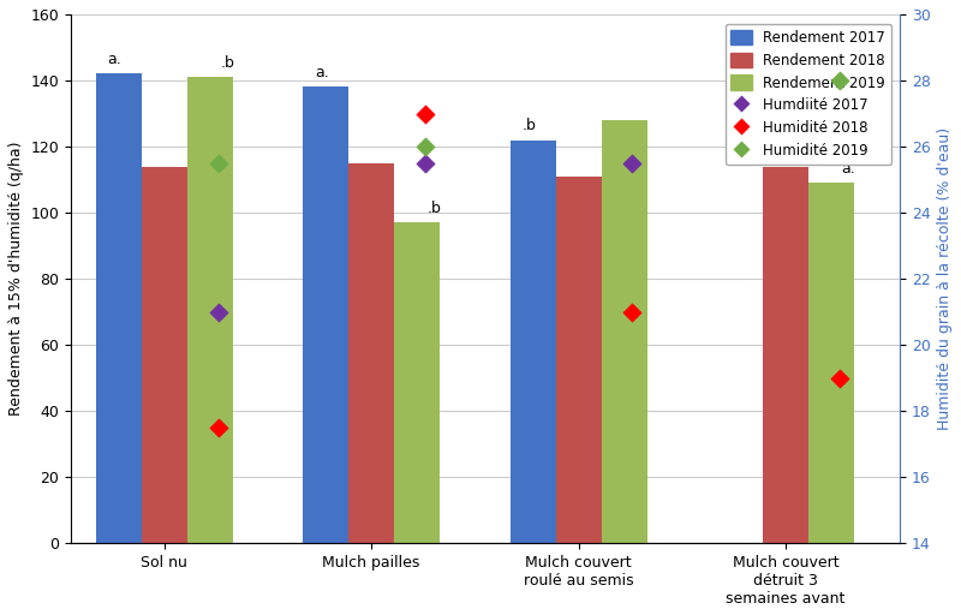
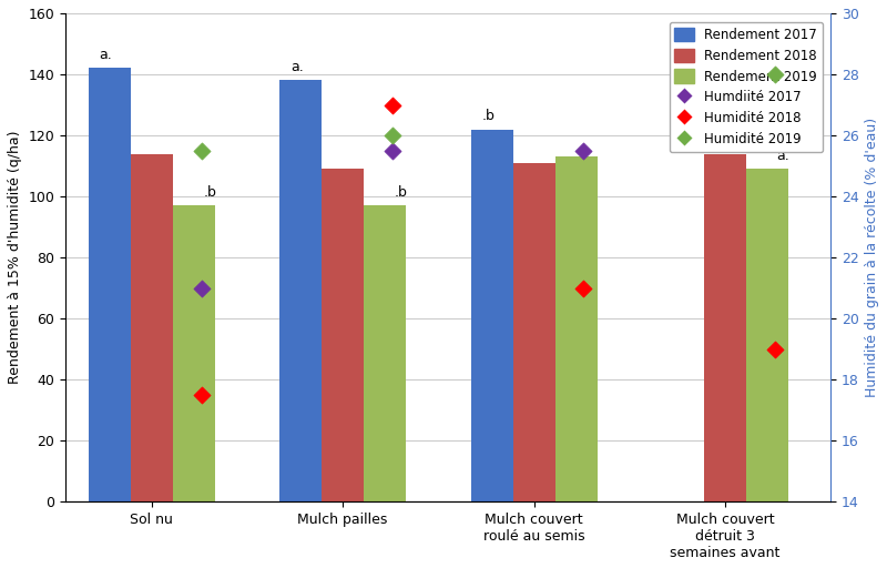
Rendement 2019/Sol nu: 141 -> 97
Rendement 2018/Mulch pailles: 115 -> 109
Rendement 2019/Mulch couvert roulé au semis: 128 -> 113
